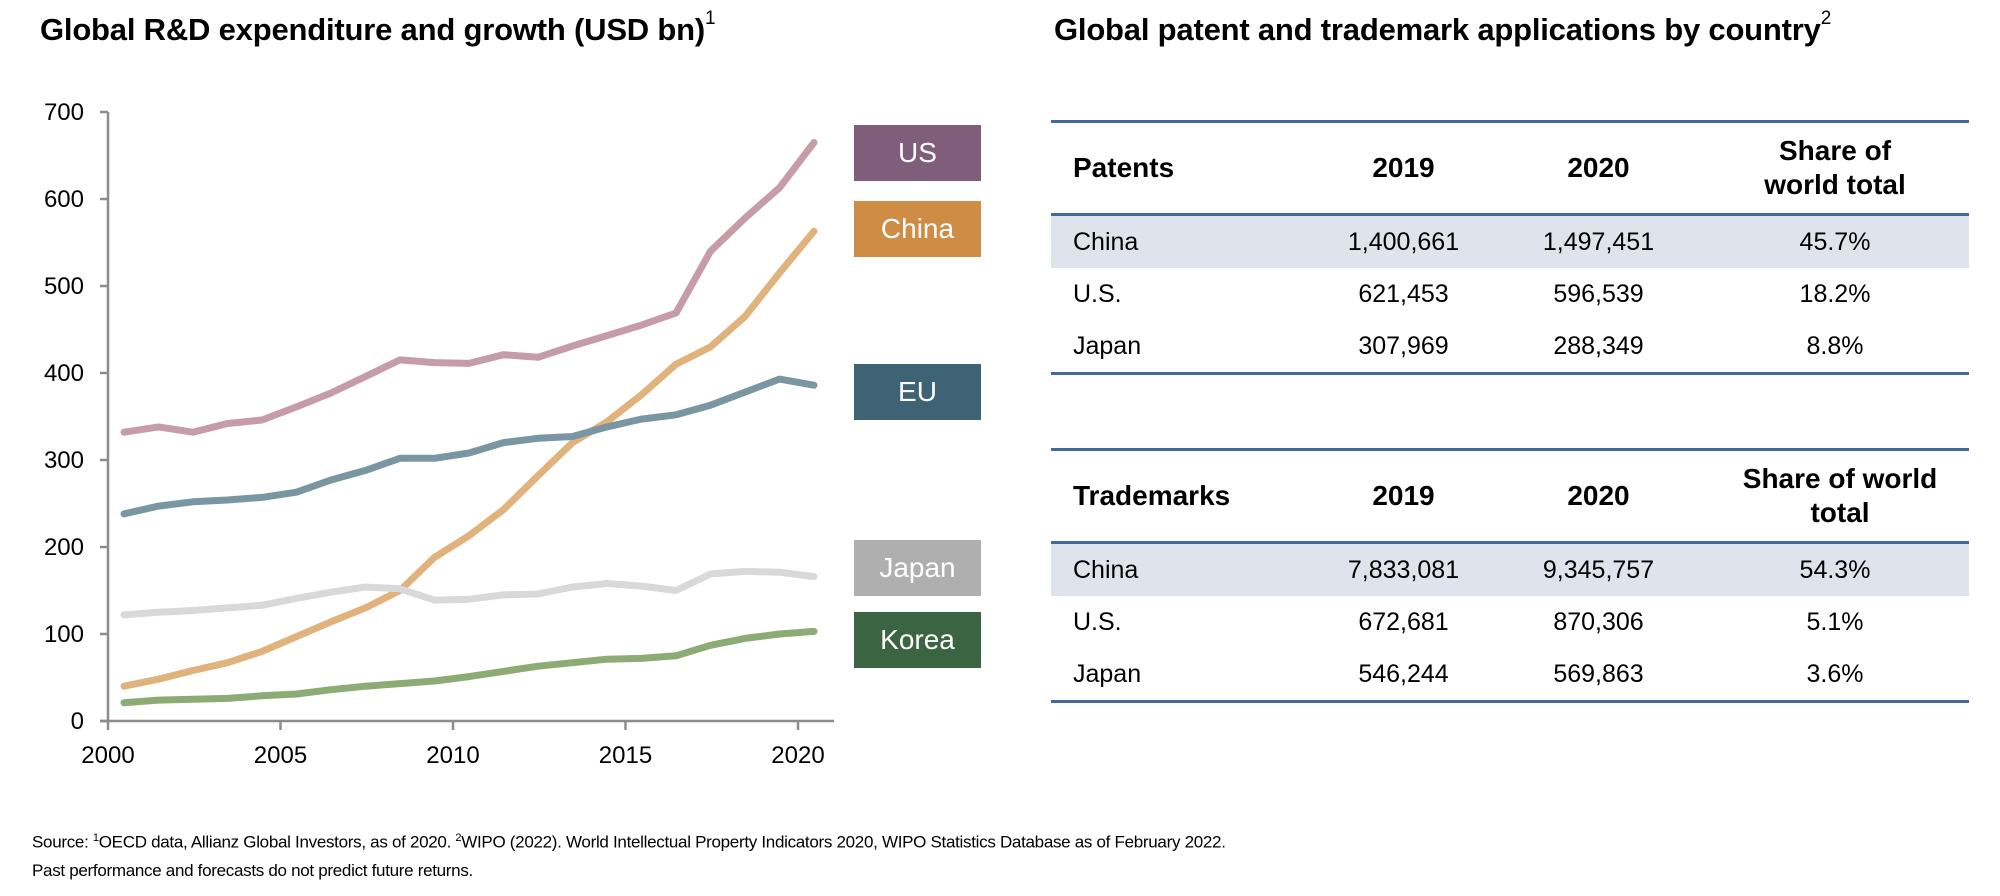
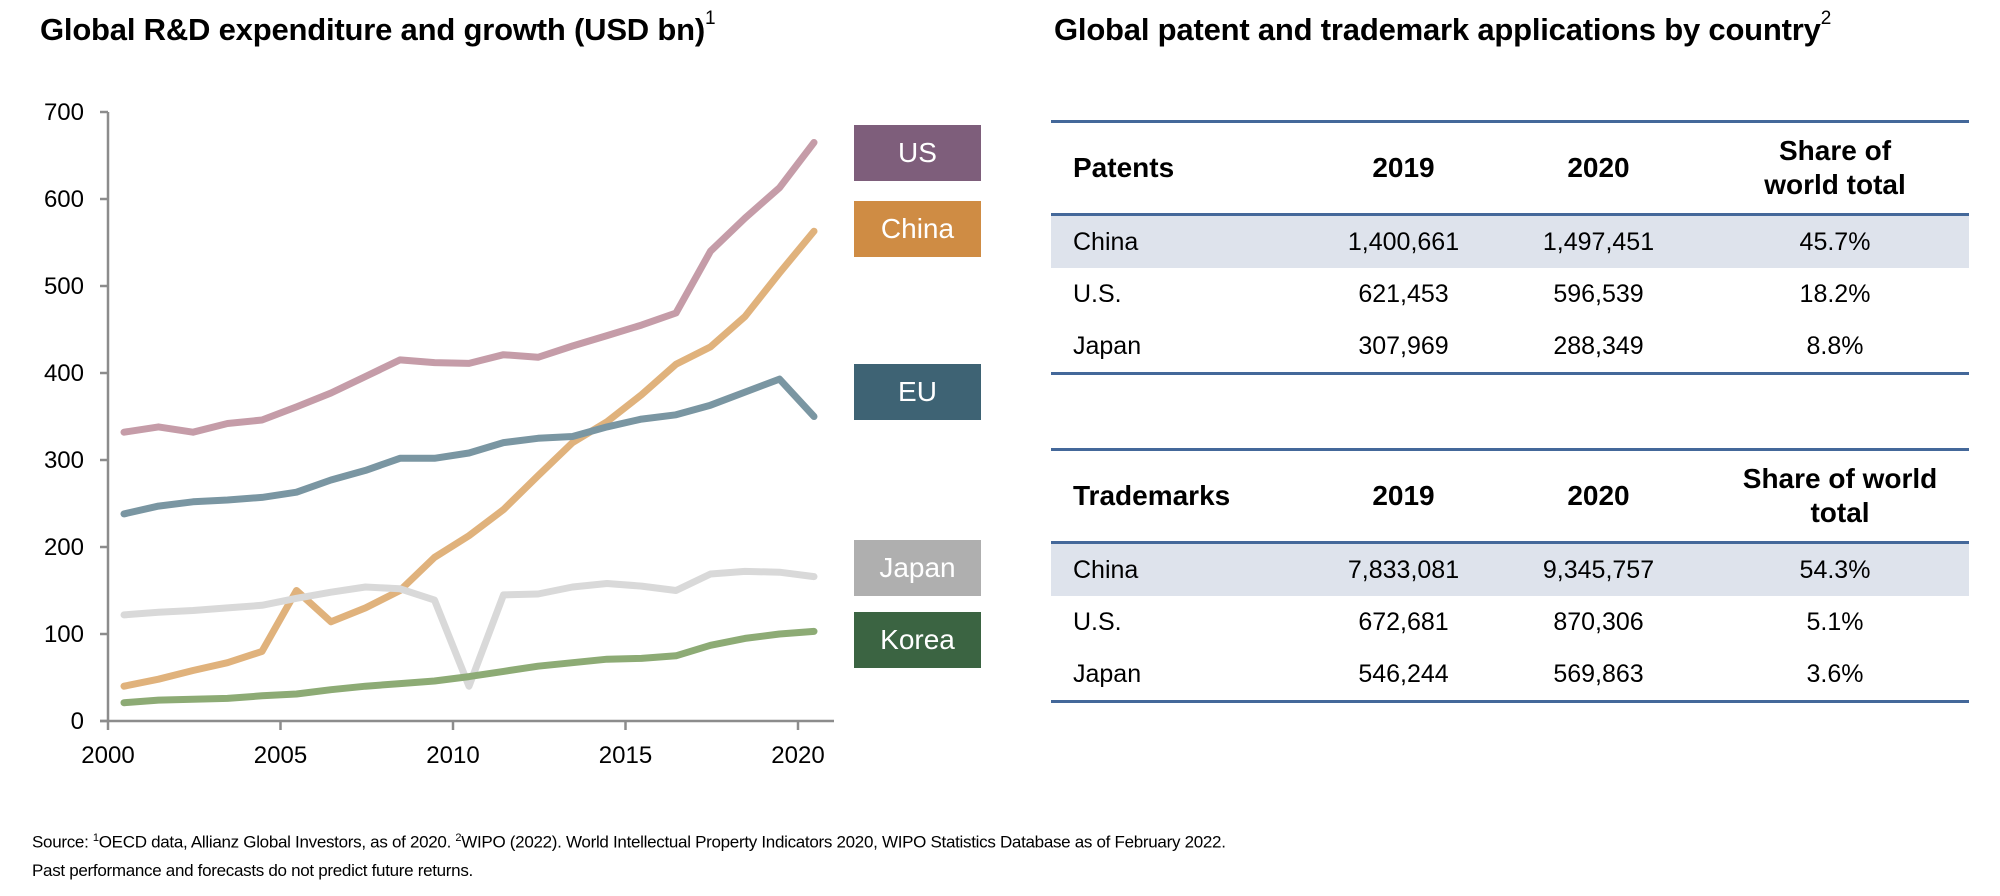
China/2005: 100 -> 150
Japan/2010: 140 -> 40
EU/2020: 390 -> 350
